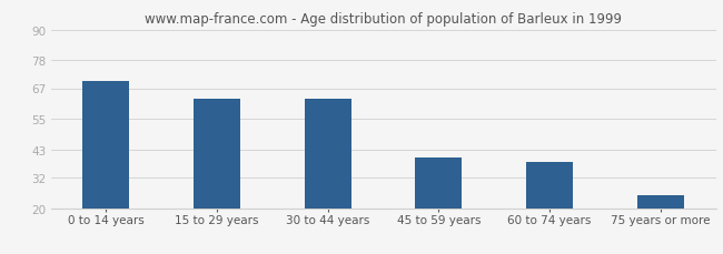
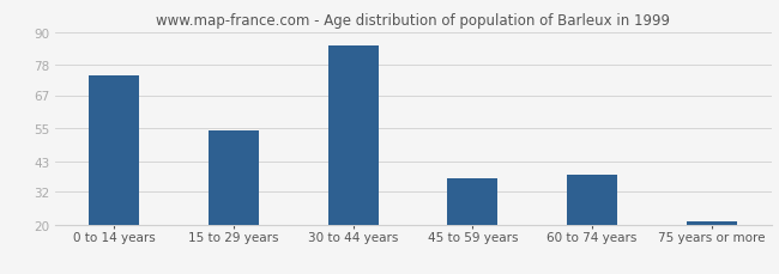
0 to 14 years: 70 -> 74
15 to 29 years: 63 -> 54
30 to 44 years: 63 -> 85
45 to 59 years: 40 -> 37
75 years or more: 25 -> 21
